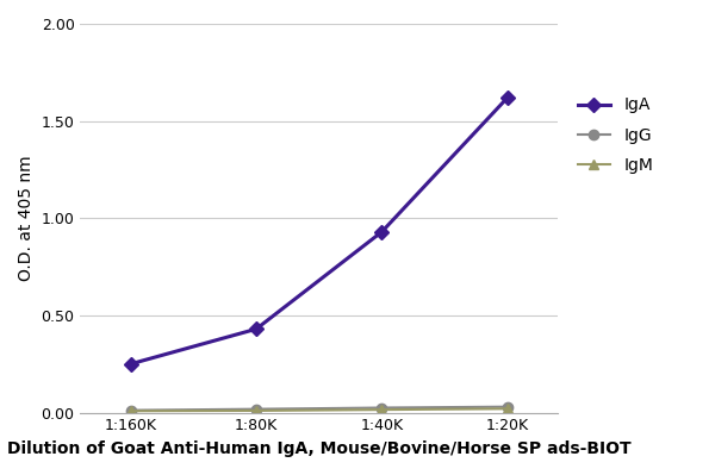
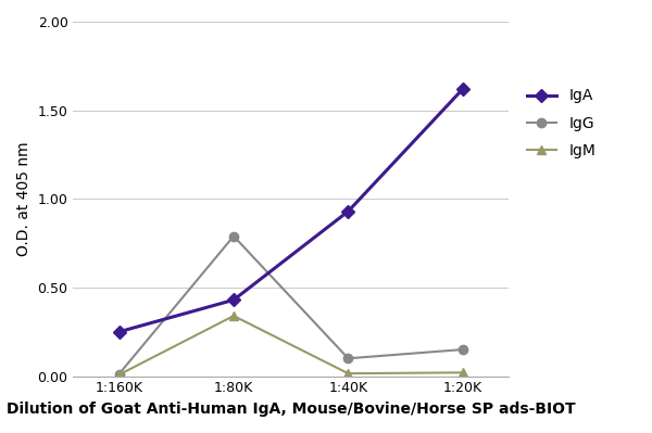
IgG/1:80K: 0.02 -> 0.79
IgM/1:80K: 0.01 -> 0.34
IgG/1:40K: 0.03 -> 0.10
IgG/1:20K: 0.03 -> 0.15
